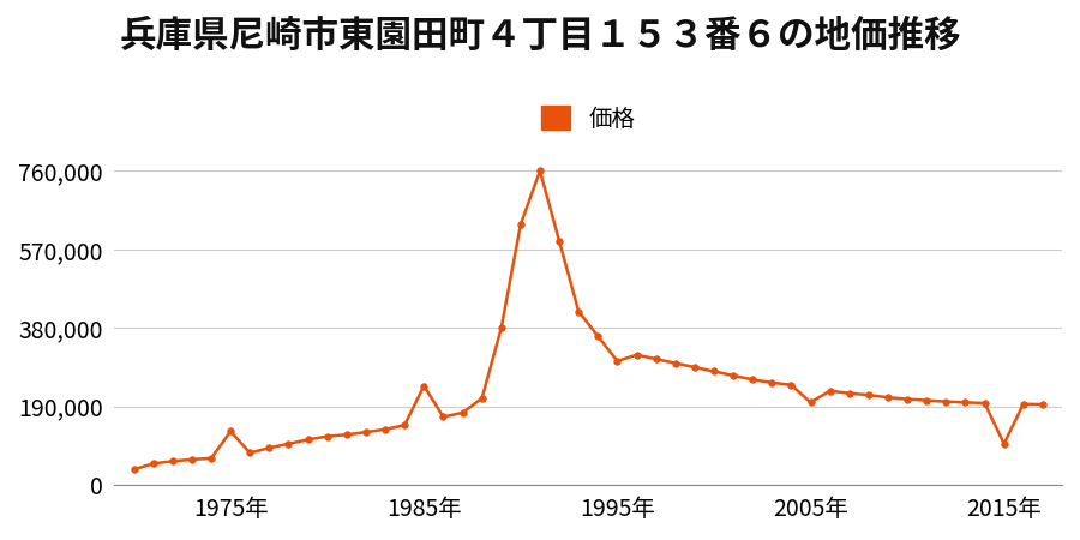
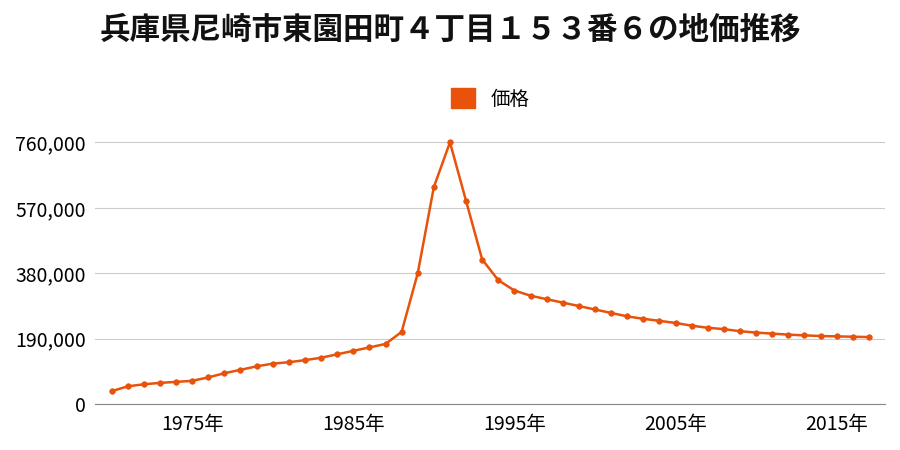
1975年: 130,000 -> 68,000
1985年: 240,000 -> 155,000
1995年: 300,000 -> 330,000
2005年: 200,000 -> 236,000
2015年: 100,000 -> 197,000
